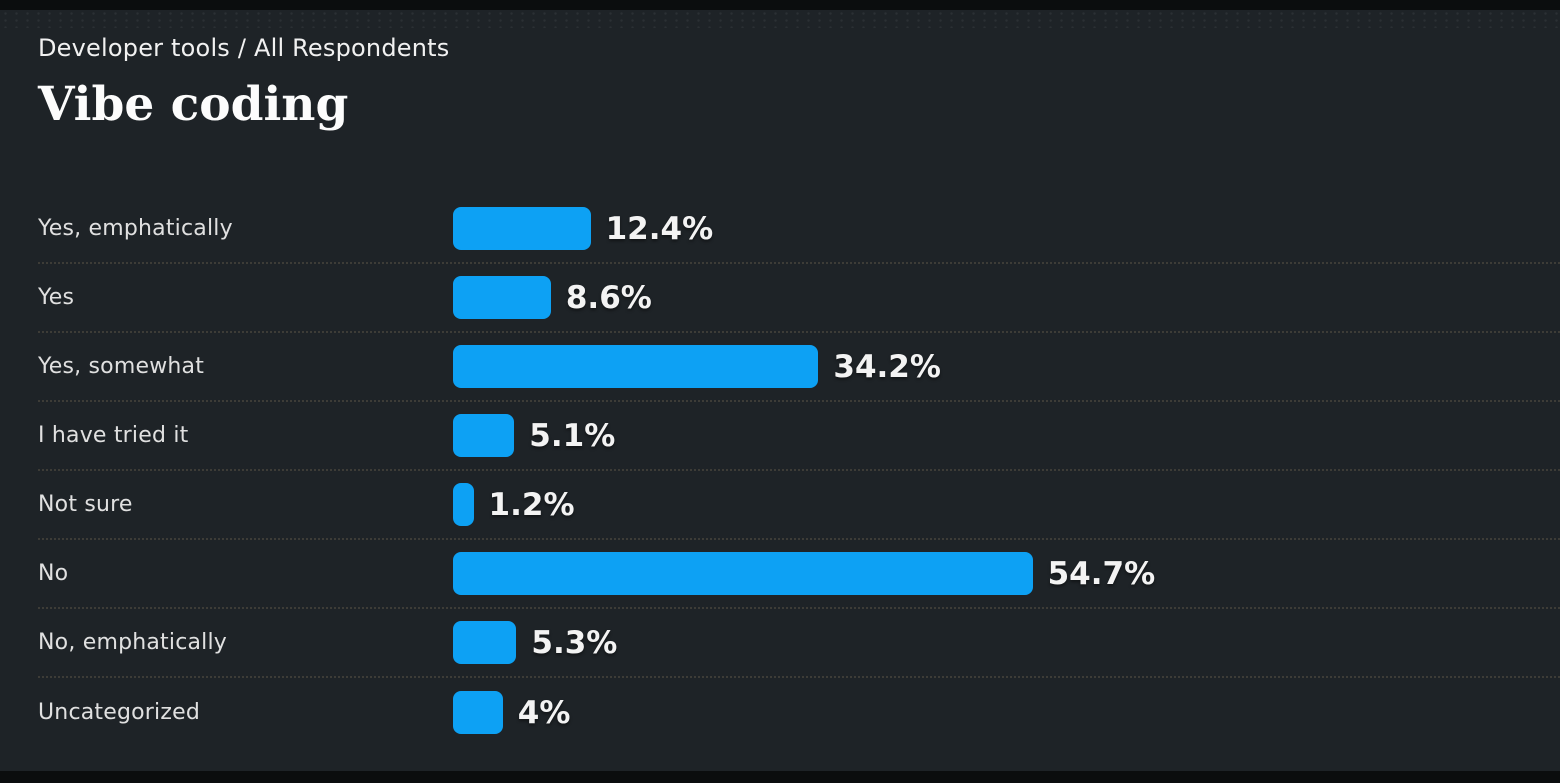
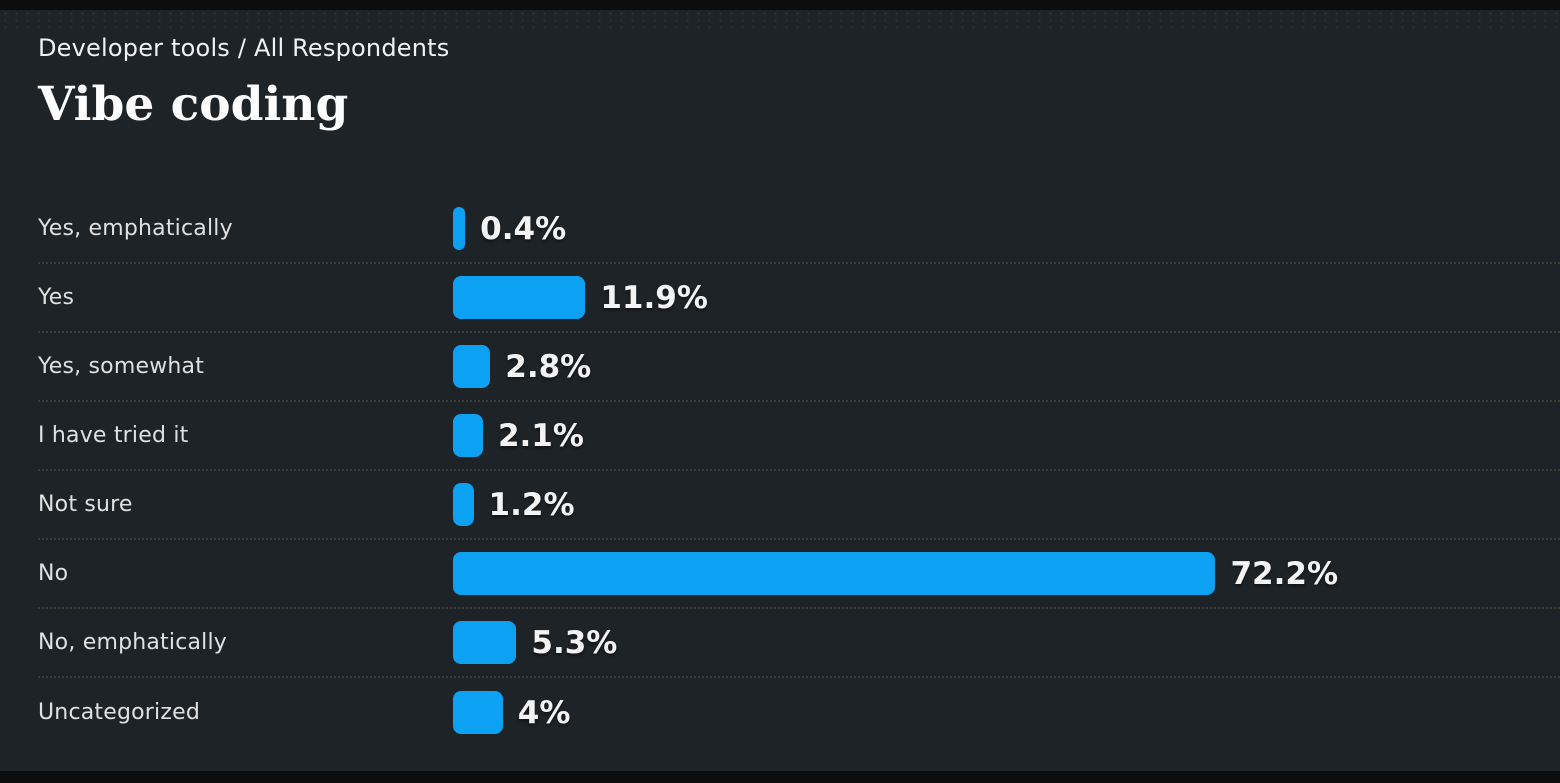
Yes, emphatically: 12.4% -> 0.4%
Yes: 8.6% -> 11.9%
Yes, somewhat: 34.2% -> 2.8%
I have tried it: 5.1% -> 2.1%
No: 54.7% -> 72.2%
